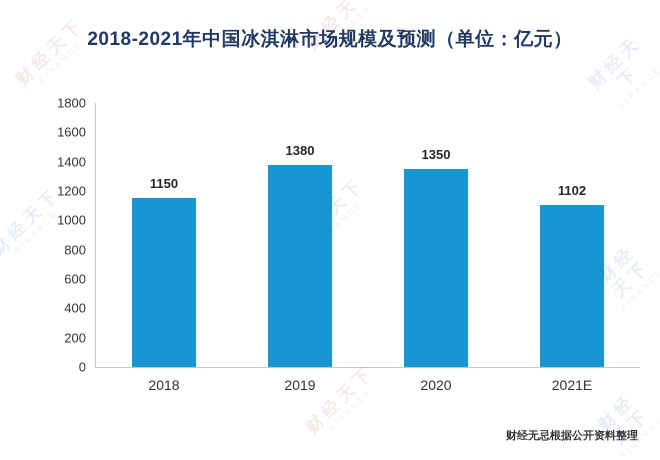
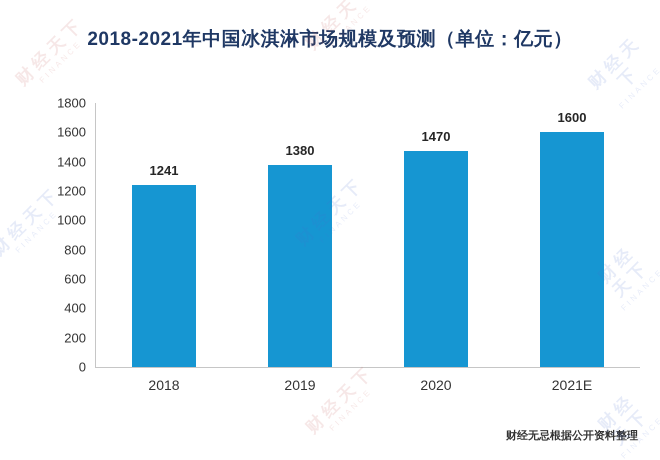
2018: 1150 -> 1241
2020: 1350 -> 1470
2021E: 1102 -> 1600
